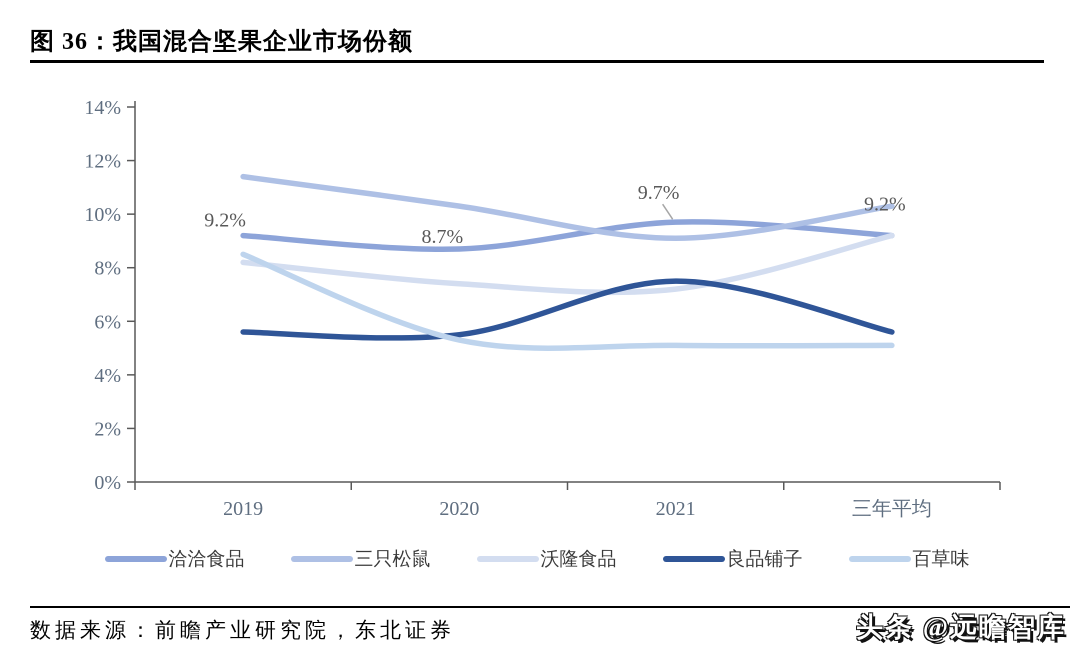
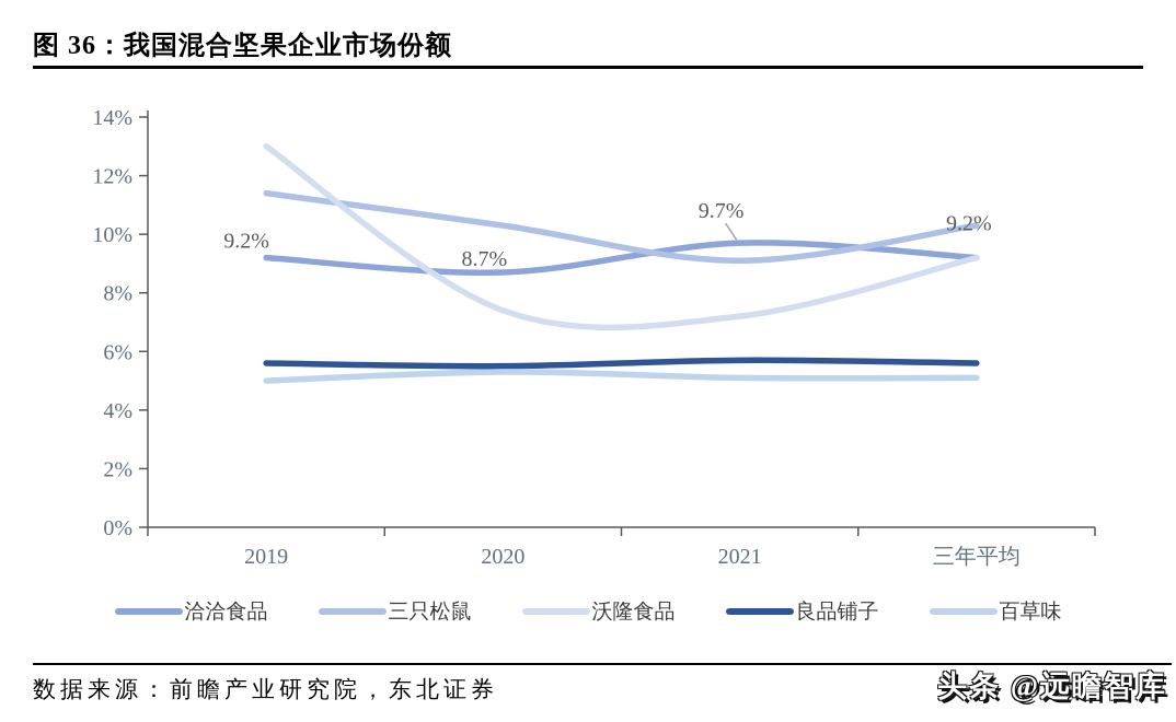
沃隆食品/2019: 8.2% -> 13.0%
百草味/2019: 8.5% -> 5.0%
良品铺子/2021: 7.5% -> 5.7%
